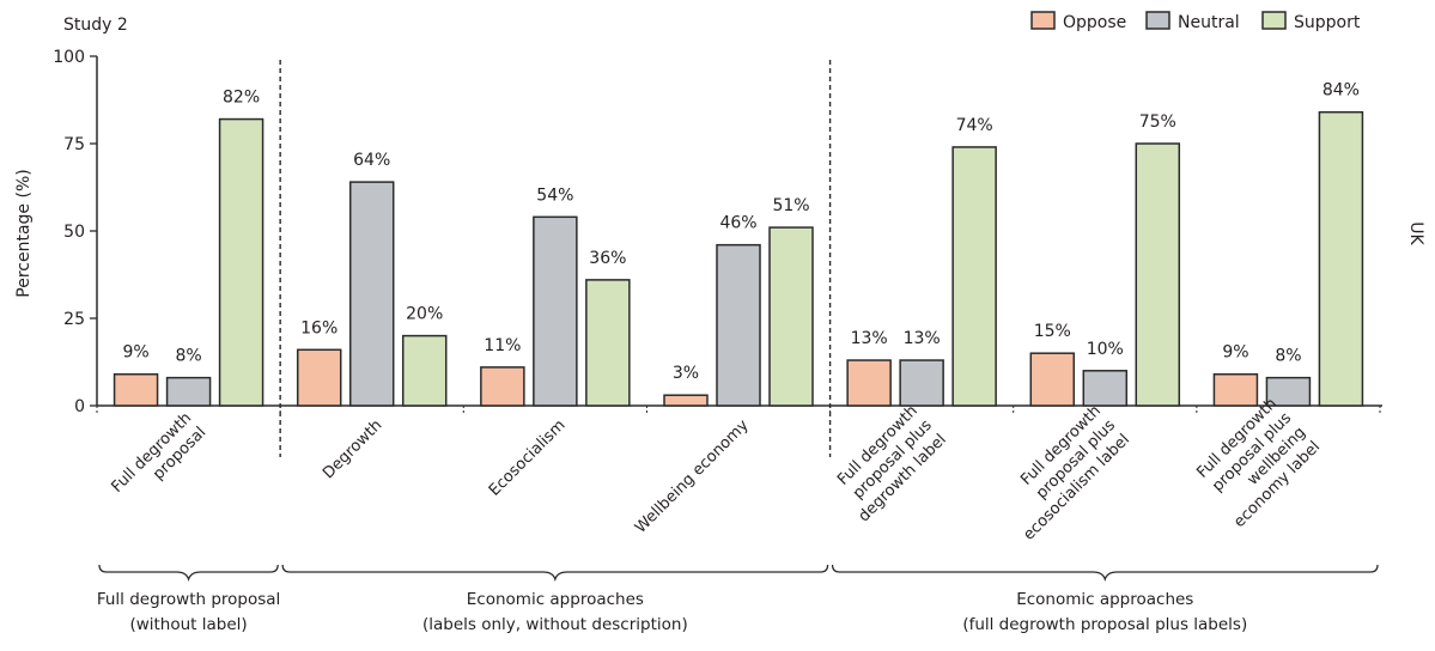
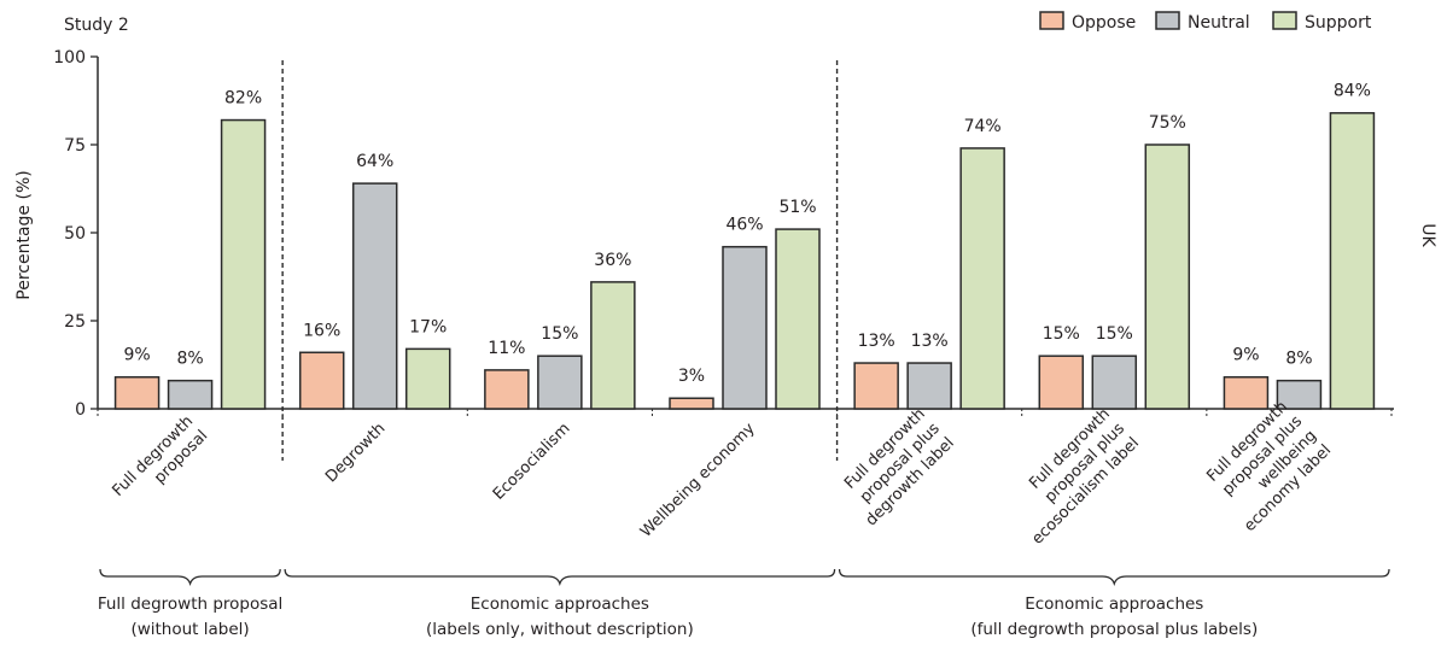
Support/Degrowth: 20% -> 17%
Neutral/Ecosocialism: 54% -> 15%
Neutral/Full degrowth proposal plus ecosocialism label: 10% -> 15%
